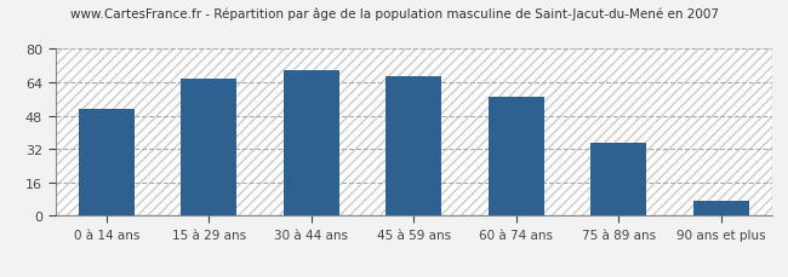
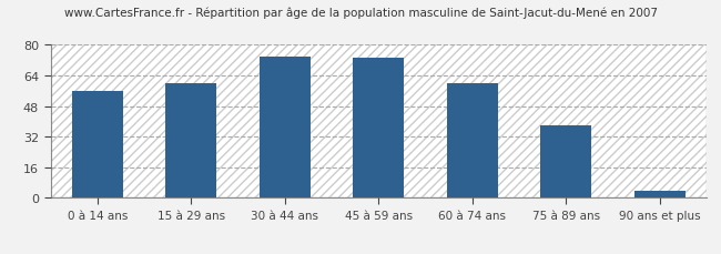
0 à 14 ans: 51 -> 56
15 à 29 ans: 66 -> 60
30 à 44 ans: 70 -> 74
45 à 59 ans: 67 -> 73
60 à 74 ans: 57 -> 60
75 à 89 ans: 35 -> 38
90 ans et plus: 7 -> 4
